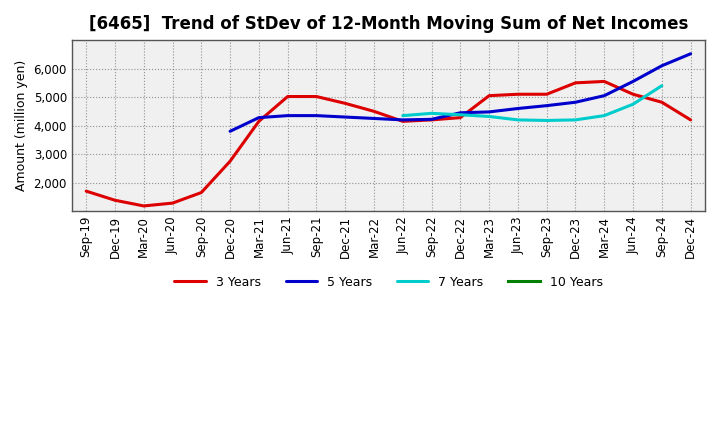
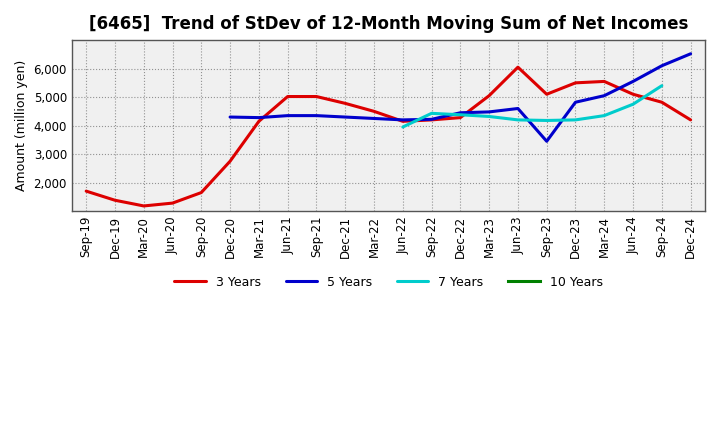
5 Years/Dec-20: 3,800 -> 4,300
7 Years/Jun-22: 4,350 -> 3,950
3 Years/Jun-23: 5,100 -> 6,050
5 Years/Sep-23: 4,700 -> 3,450
